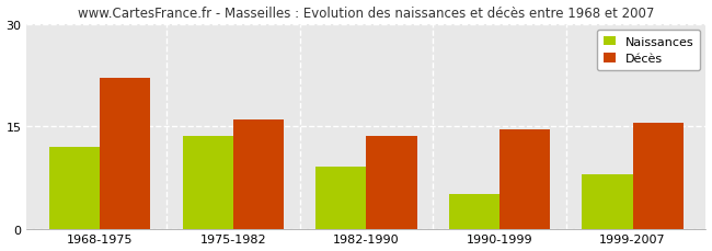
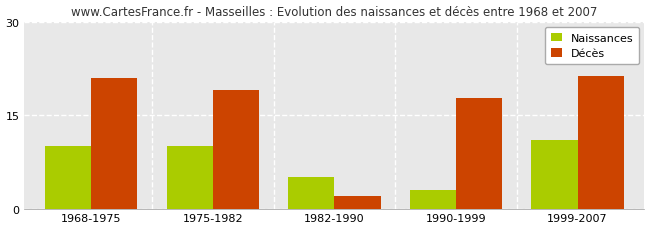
Naissances/1968-1975: 12.0 -> 10.0
Décès/1968-1975: 22.0 -> 21.0
Naissances/1975-1982: 13.5 -> 10.0
Décès/1975-1982: 16.0 -> 19.0
Naissances/1982-1990: 9.0 -> 5.0
Décès/1982-1990: 13.5 -> 2.0
Naissances/1990-1999: 5.0 -> 3.0
Décès/1990-1999: 14.5 -> 17.8
Naissances/1999-2007: 8.0 -> 11.0
Décès/1999-2007: 15.5 -> 21.2
